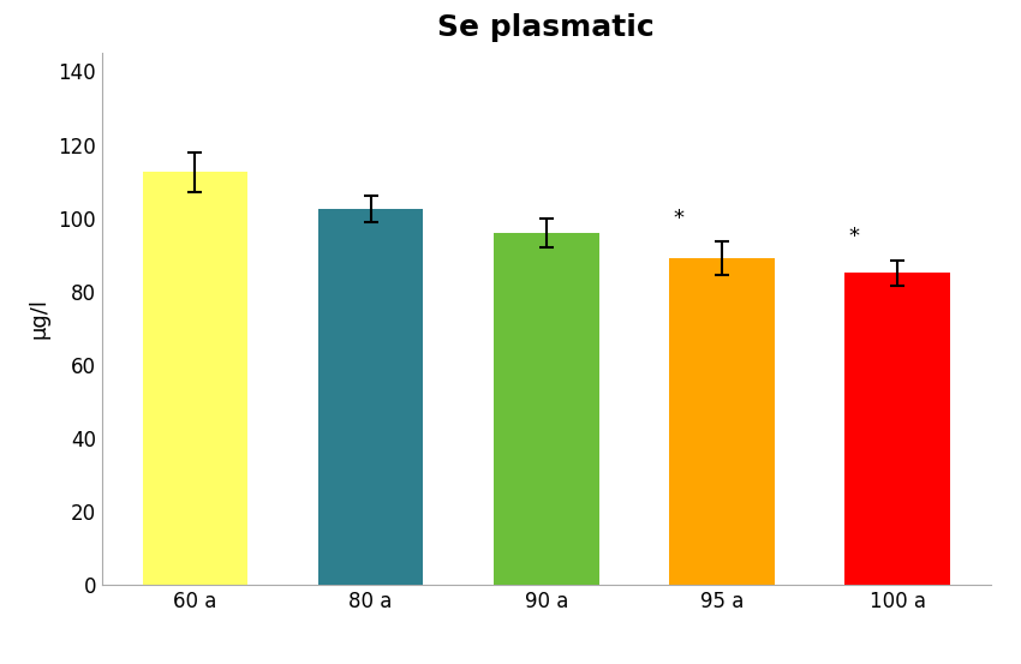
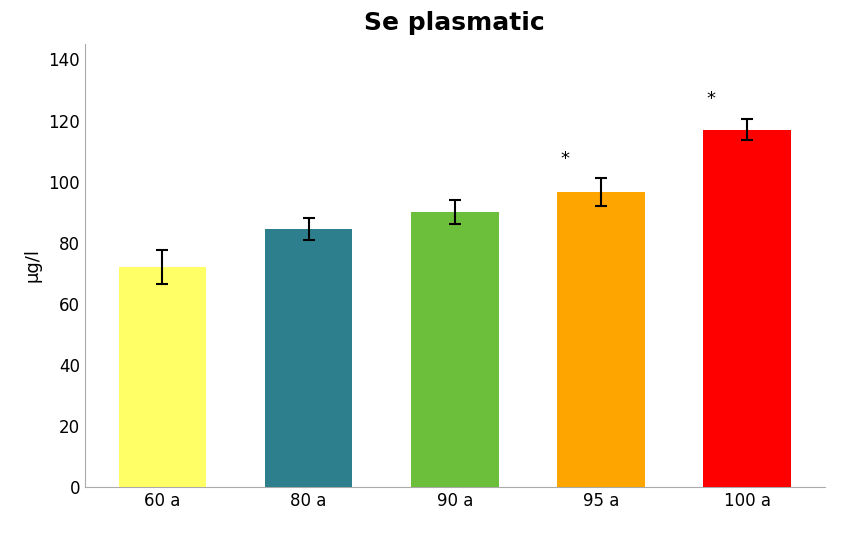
60 a: 112.5 -> 72.0
80 a: 102.5 -> 84.5
90 a: 96.0 -> 90.0
95 a: 89.0 -> 96.5
100 a: 85.0 -> 117.0
